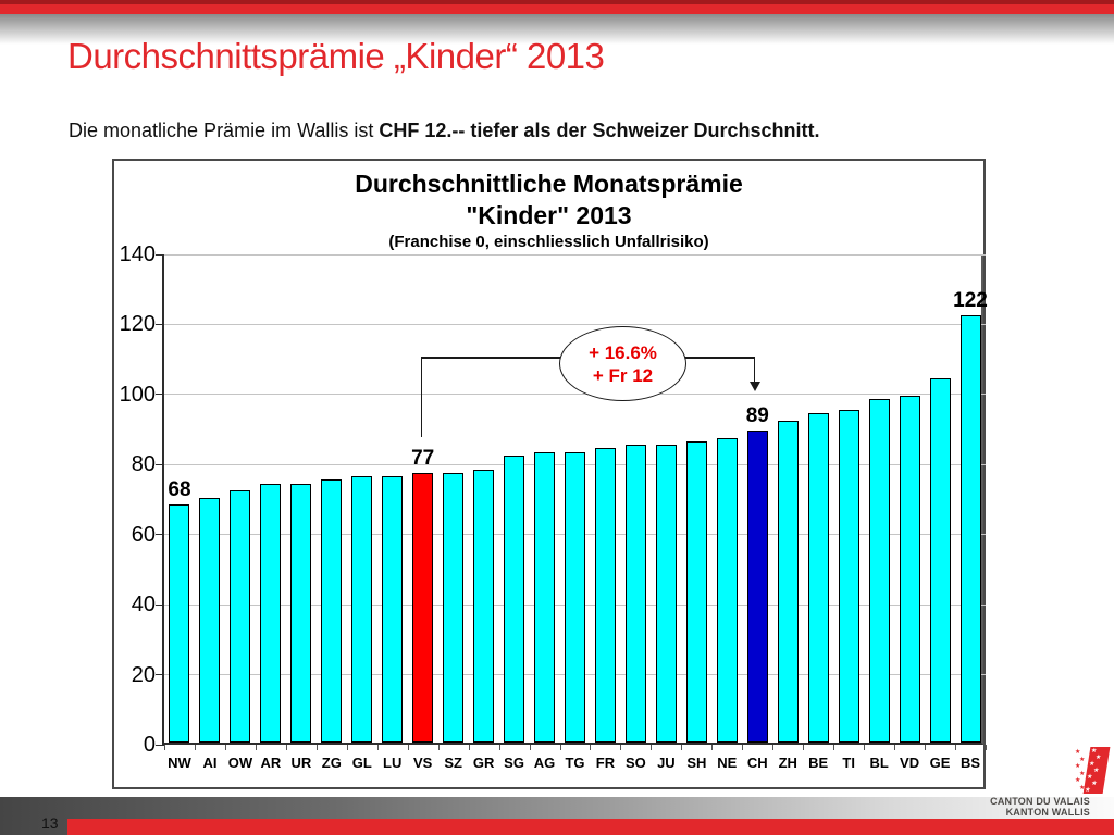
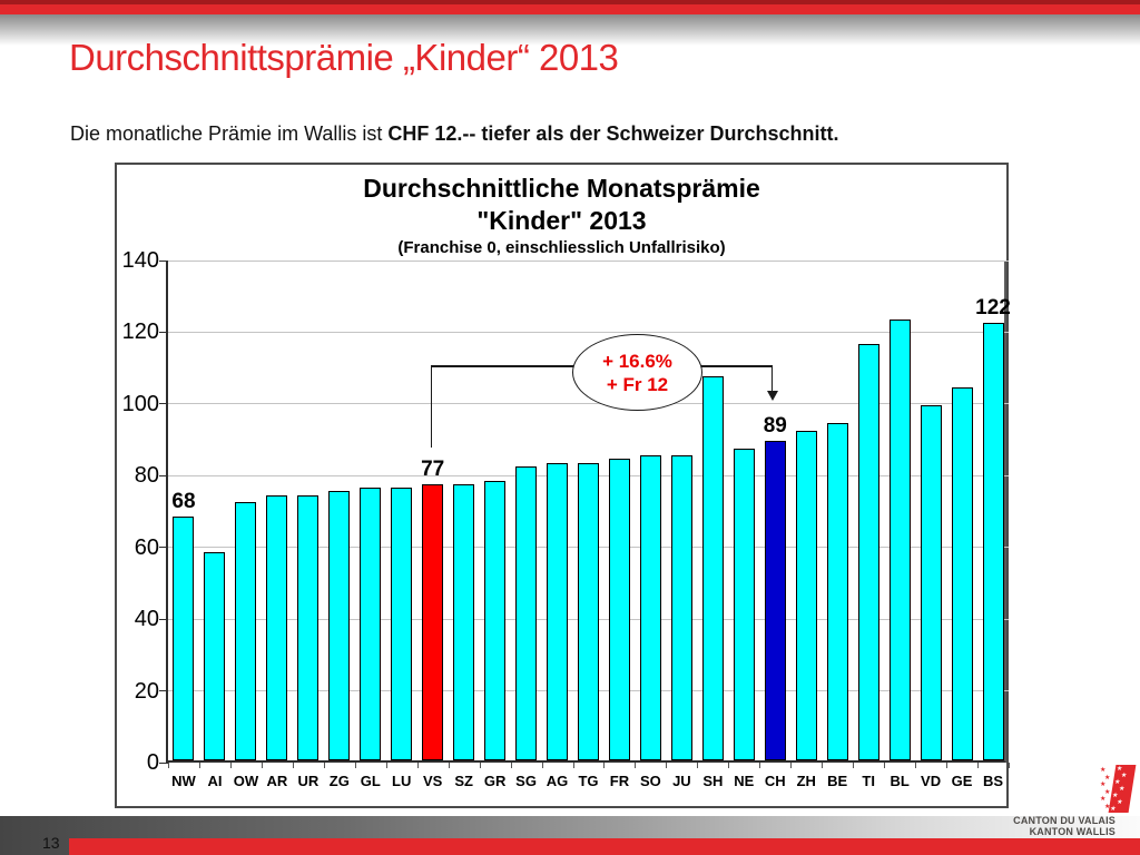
AI: 70 -> 58
SH: 86 -> 107
TI: 95 -> 116
BL: 98 -> 123
